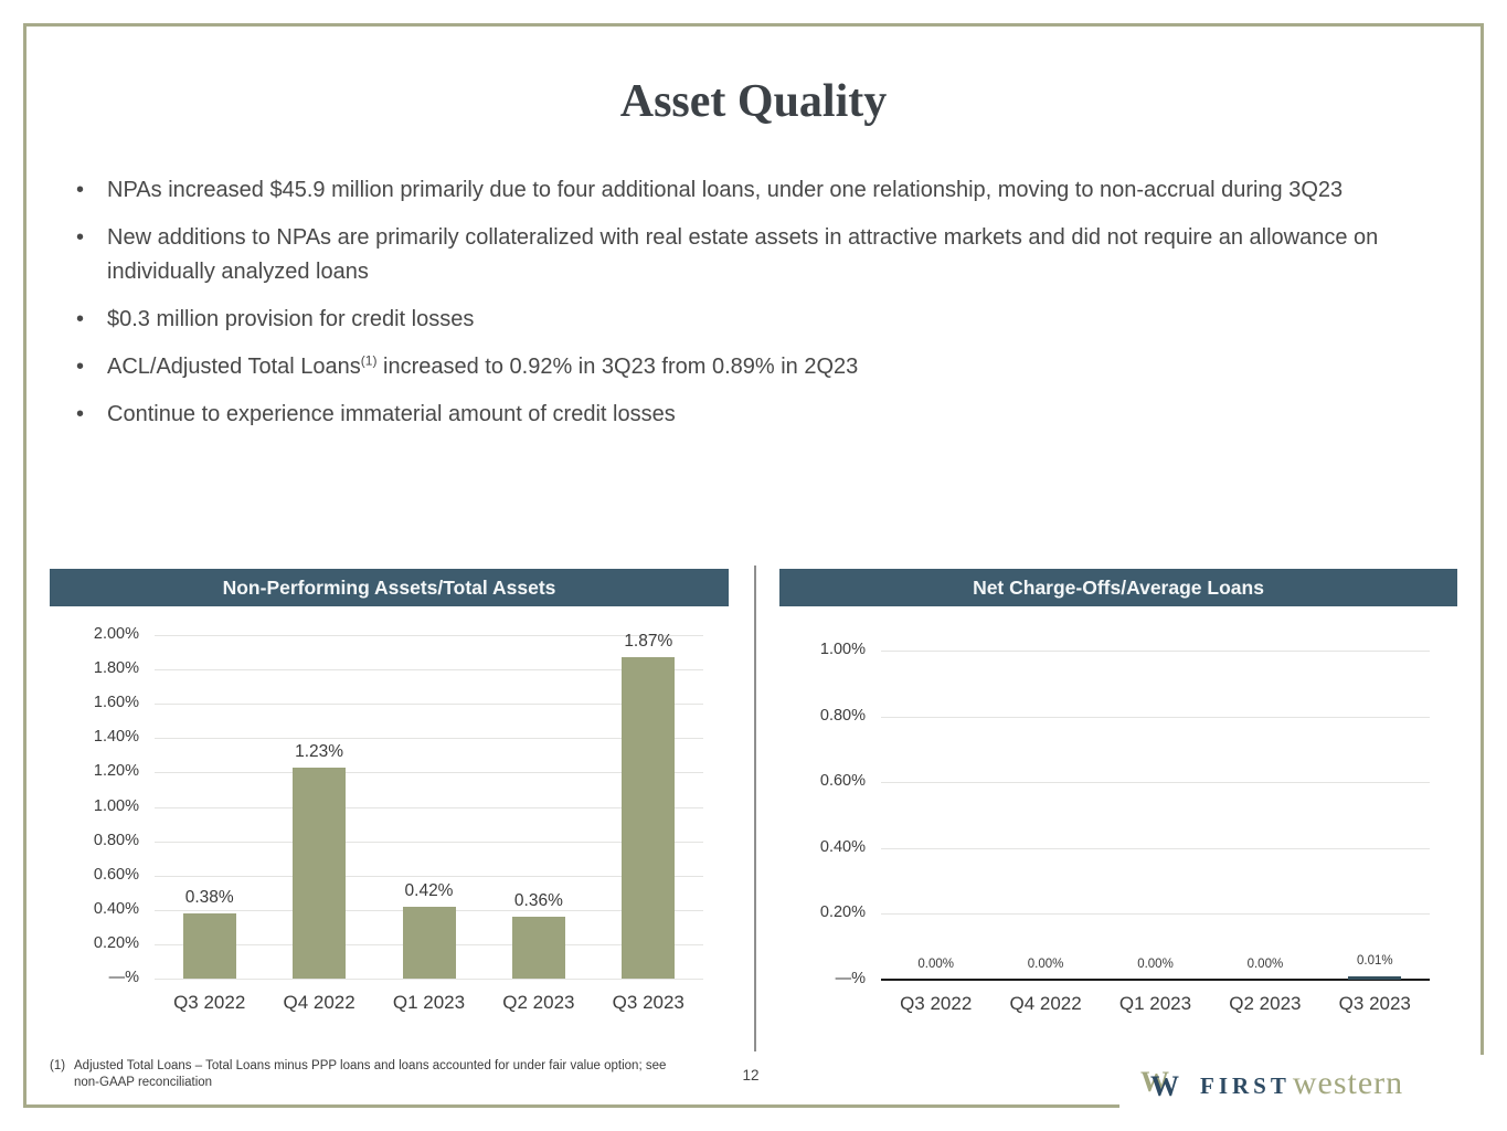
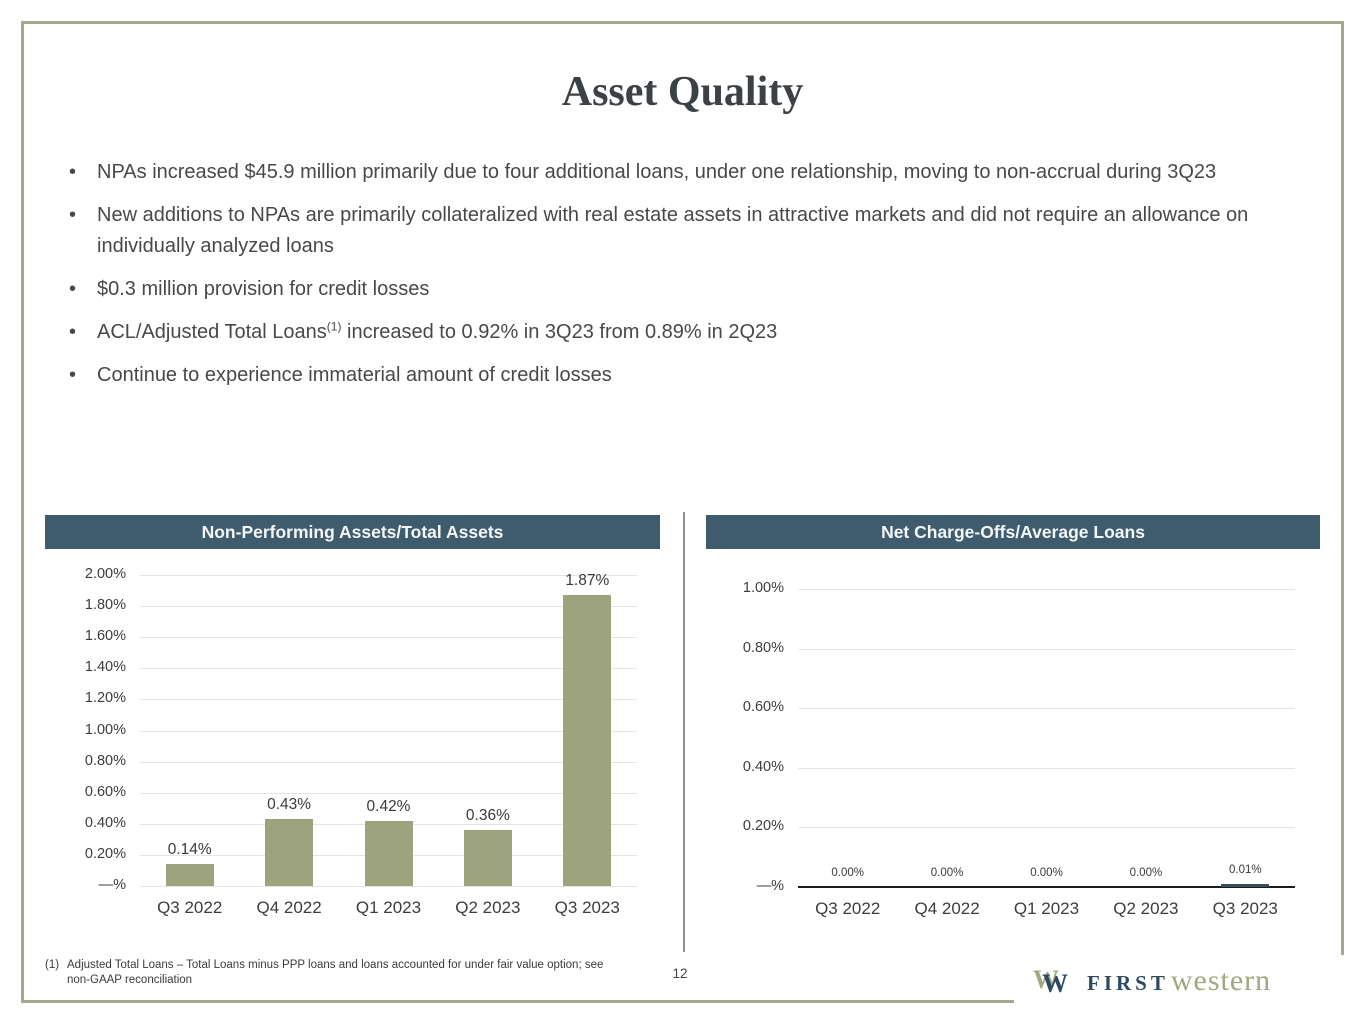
Non-Performing Assets/Total Assets/Q3 2022: 0.38% -> 0.14%
Non-Performing Assets/Total Assets/Q4 2022: 1.23% -> 0.43%
